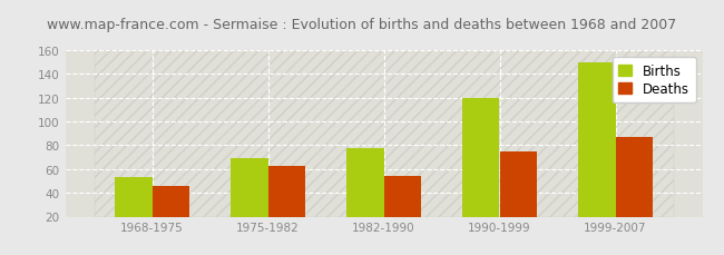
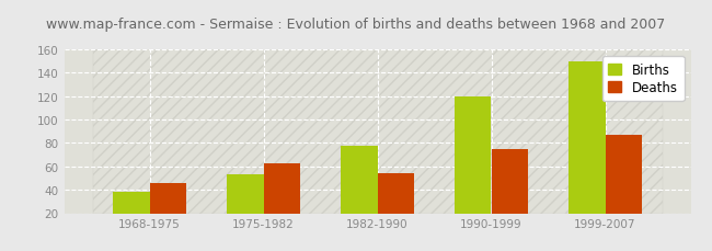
Births/1968-1975: 53 -> 38
Births/1975-1982: 69 -> 53
